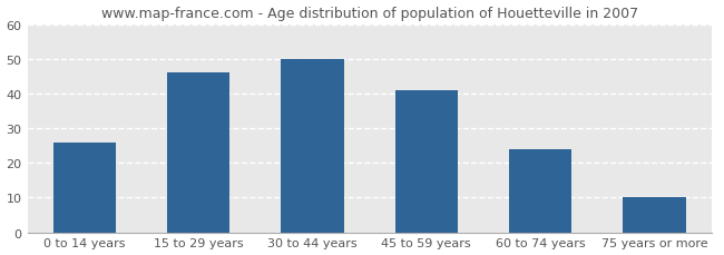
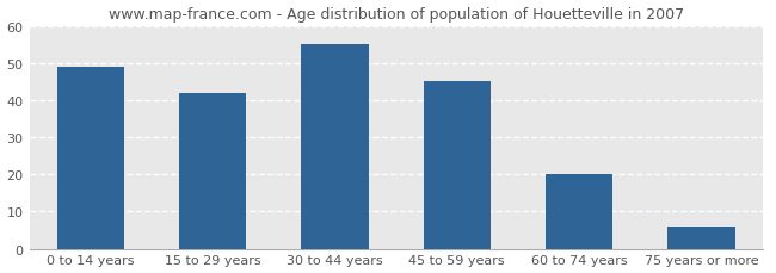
0 to 14 years: 26 -> 49
15 to 29 years: 46 -> 42
30 to 44 years: 50 -> 55
45 to 59 years: 41 -> 45
60 to 74 years: 24 -> 20
75 years or more: 10 -> 6
